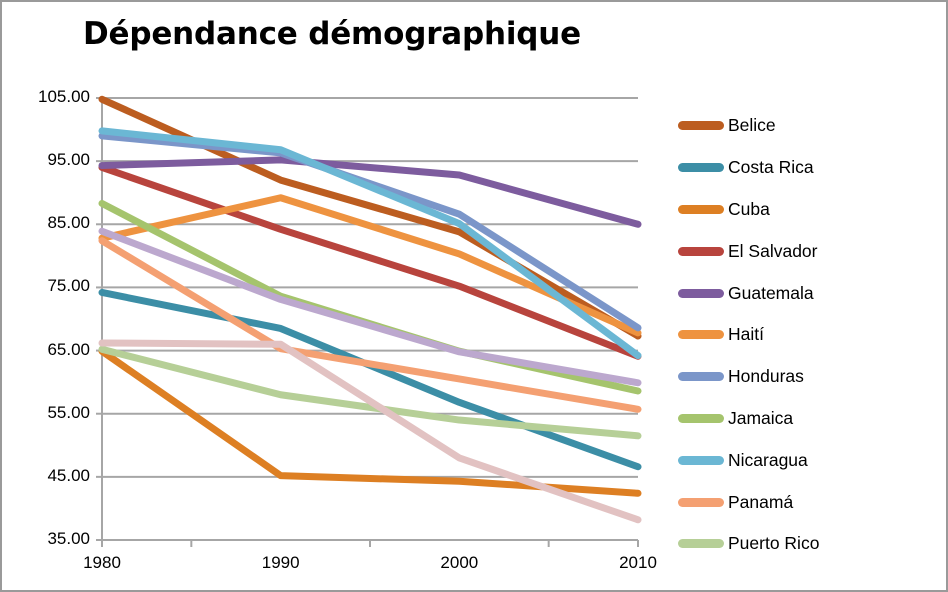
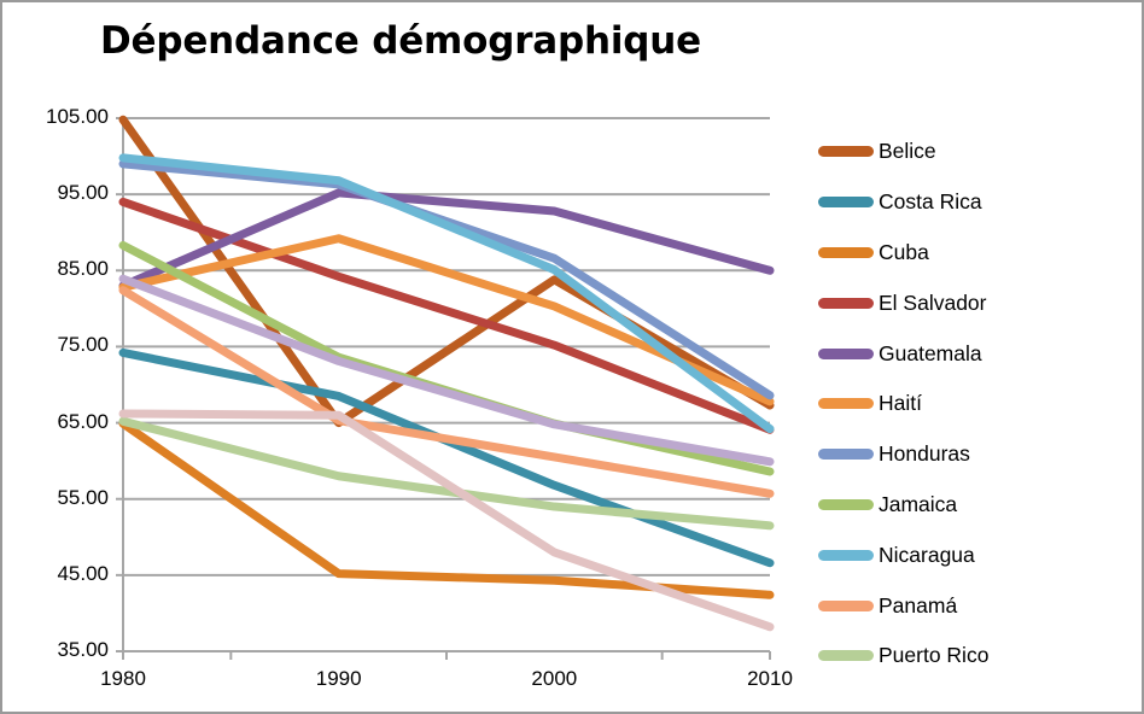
Guatemala/1980: 94 -> 83
Belice/1990: 92 -> 65
